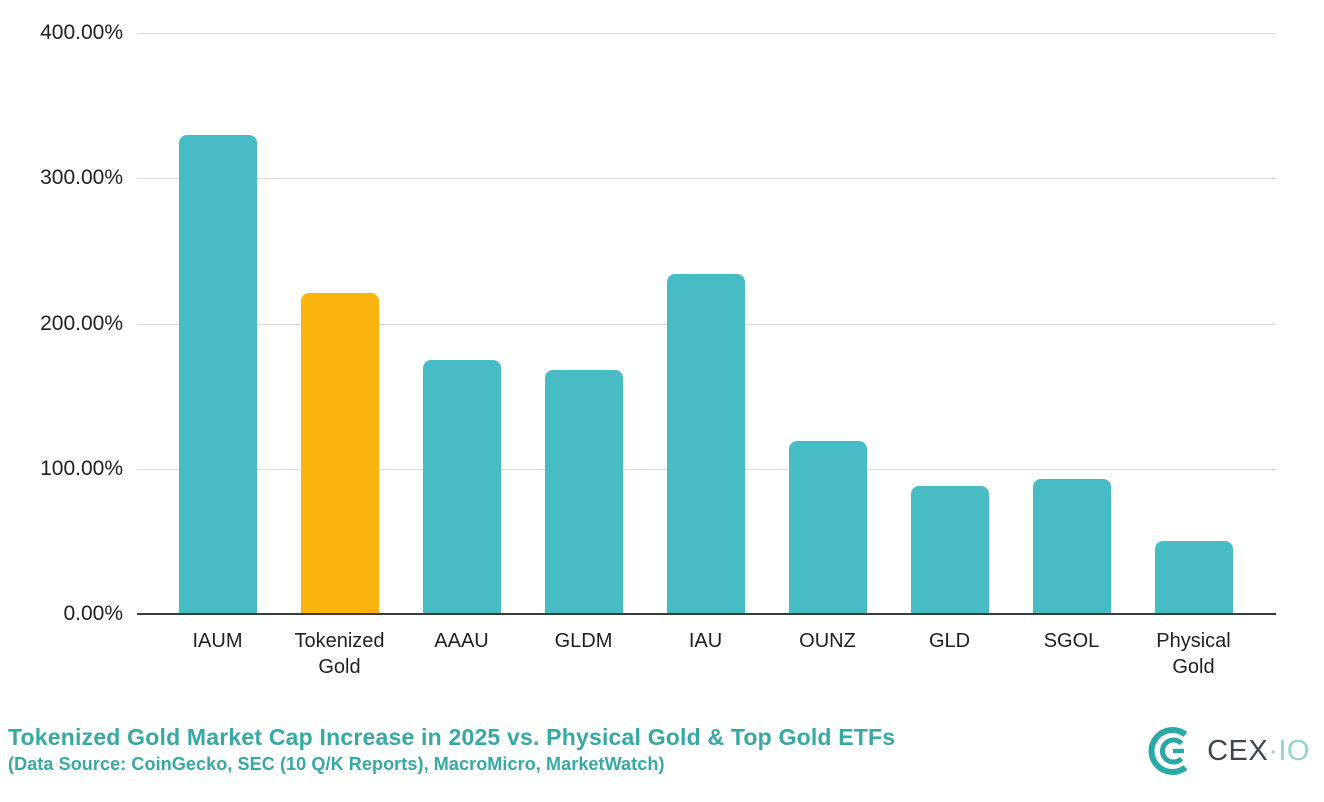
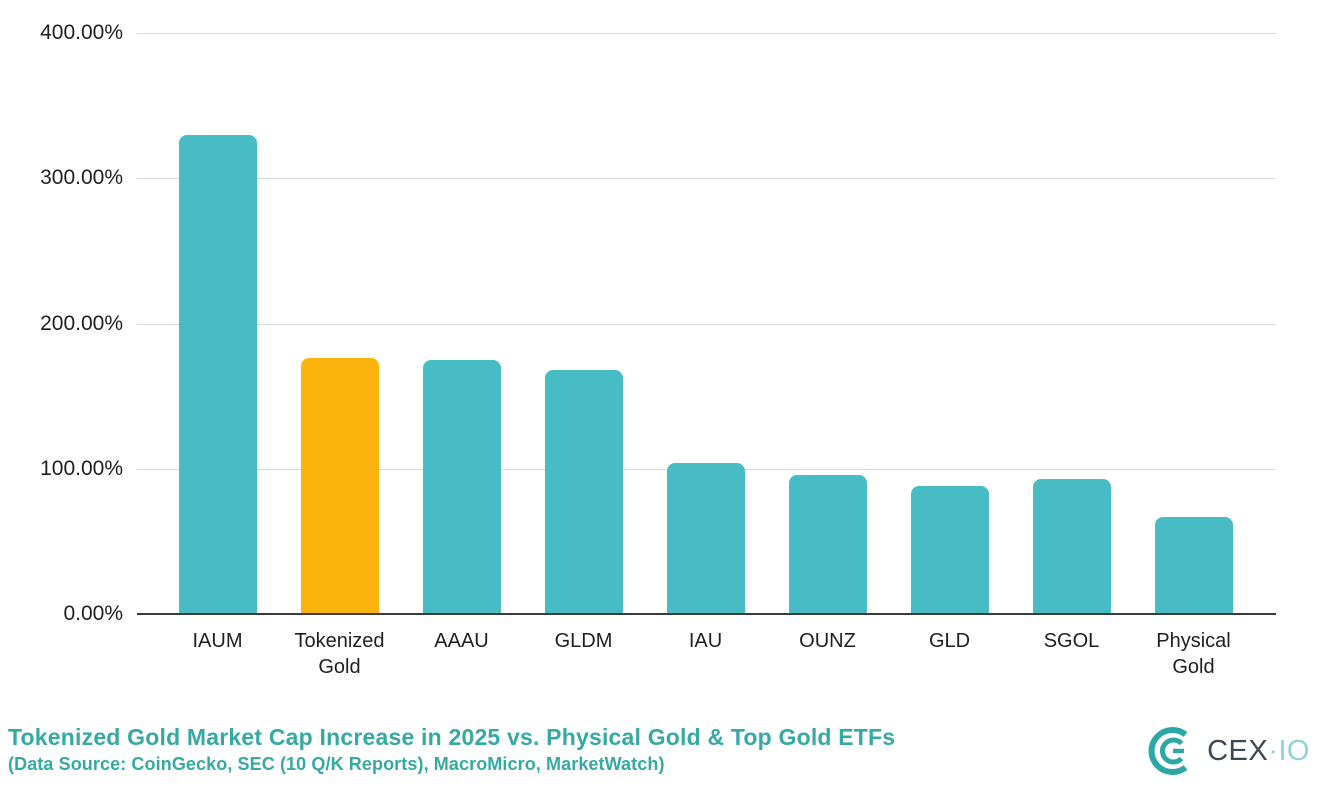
Tokenized Gold: 221% -> 176%
IAU: 234% -> 104%
OUNZ: 119% -> 96%
Physical Gold: 50% -> 67%
